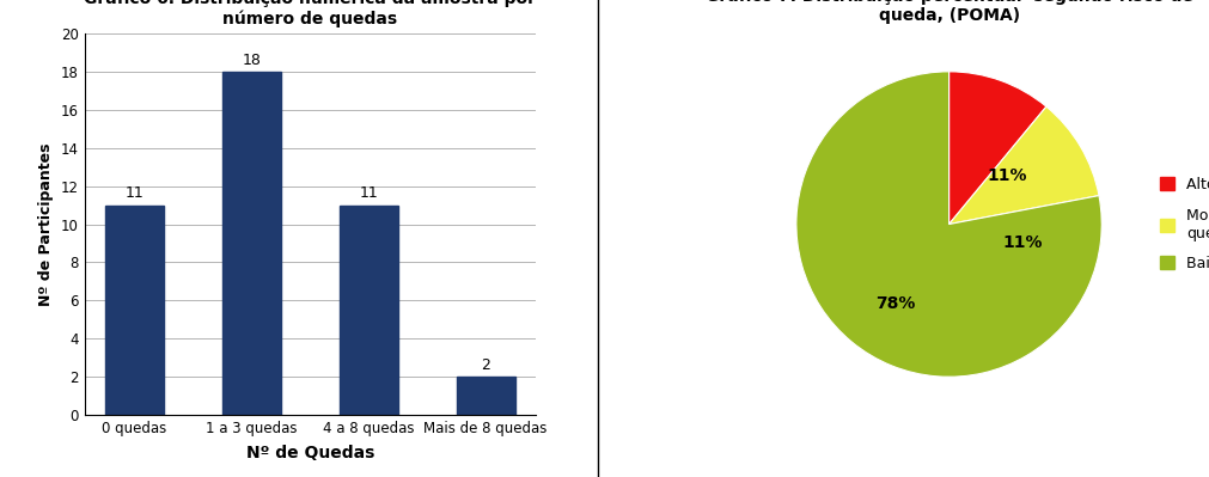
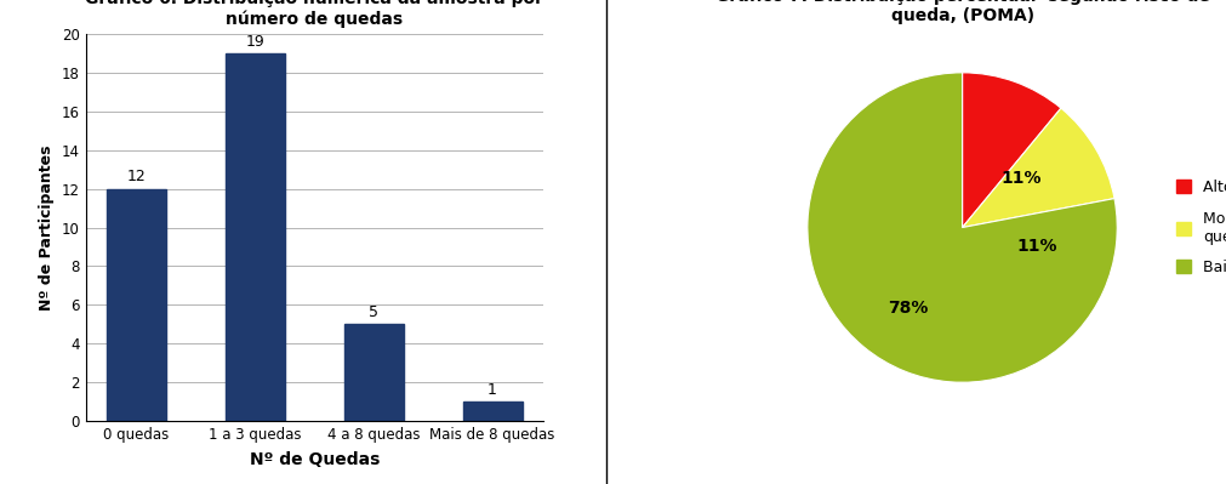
0 quedas: 11 -> 12
1 a 3 quedas: 18 -> 19
4 a 8 quedas: 11 -> 5
Mais de 8 quedas: 2 -> 1
